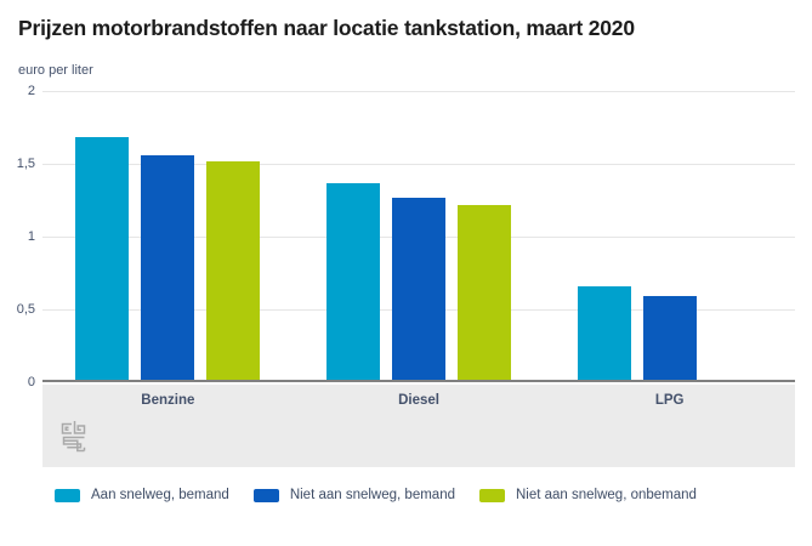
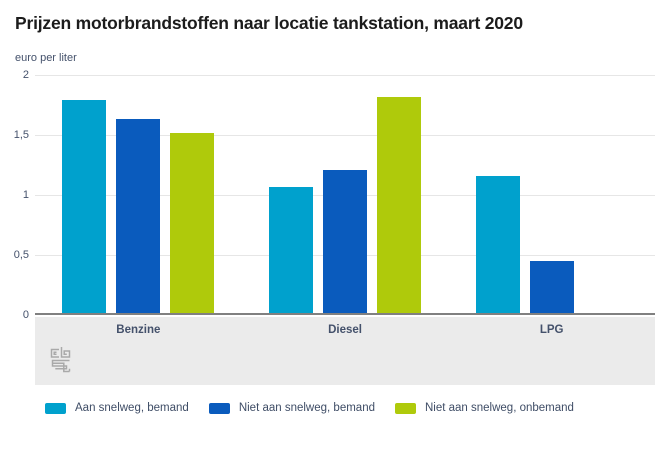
Aan snelweg, bemand/Benzine: 1.68 -> 1.79
Niet aan snelweg, bemand/Benzine: 1.56 -> 1.63
Aan snelweg, bemand/Diesel: 1.37 -> 1.07
Niet aan snelweg, bemand/Diesel: 1.27 -> 1.21
Niet aan snelweg, onbemand/Diesel: 1.22 -> 1.82
Aan snelweg, bemand/LPG: 0.66 -> 1.16
Niet aan snelweg, bemand/LPG: 0.59 -> 0.45
